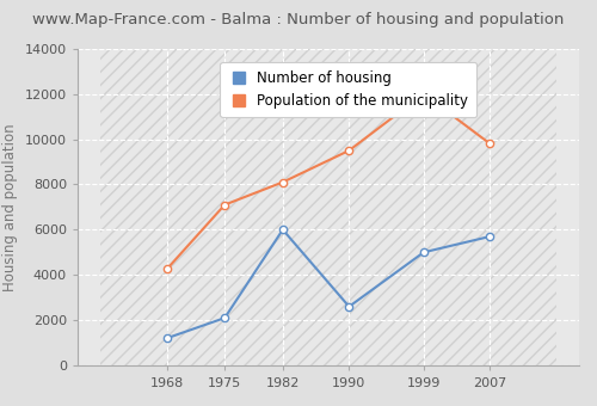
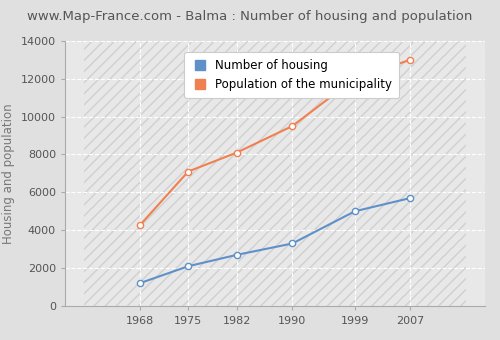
Number of housing/1982: 6000 -> 2700
Number of housing/1990: 2600 -> 3300
Population of the municipality/2007: 9800 -> 13000
